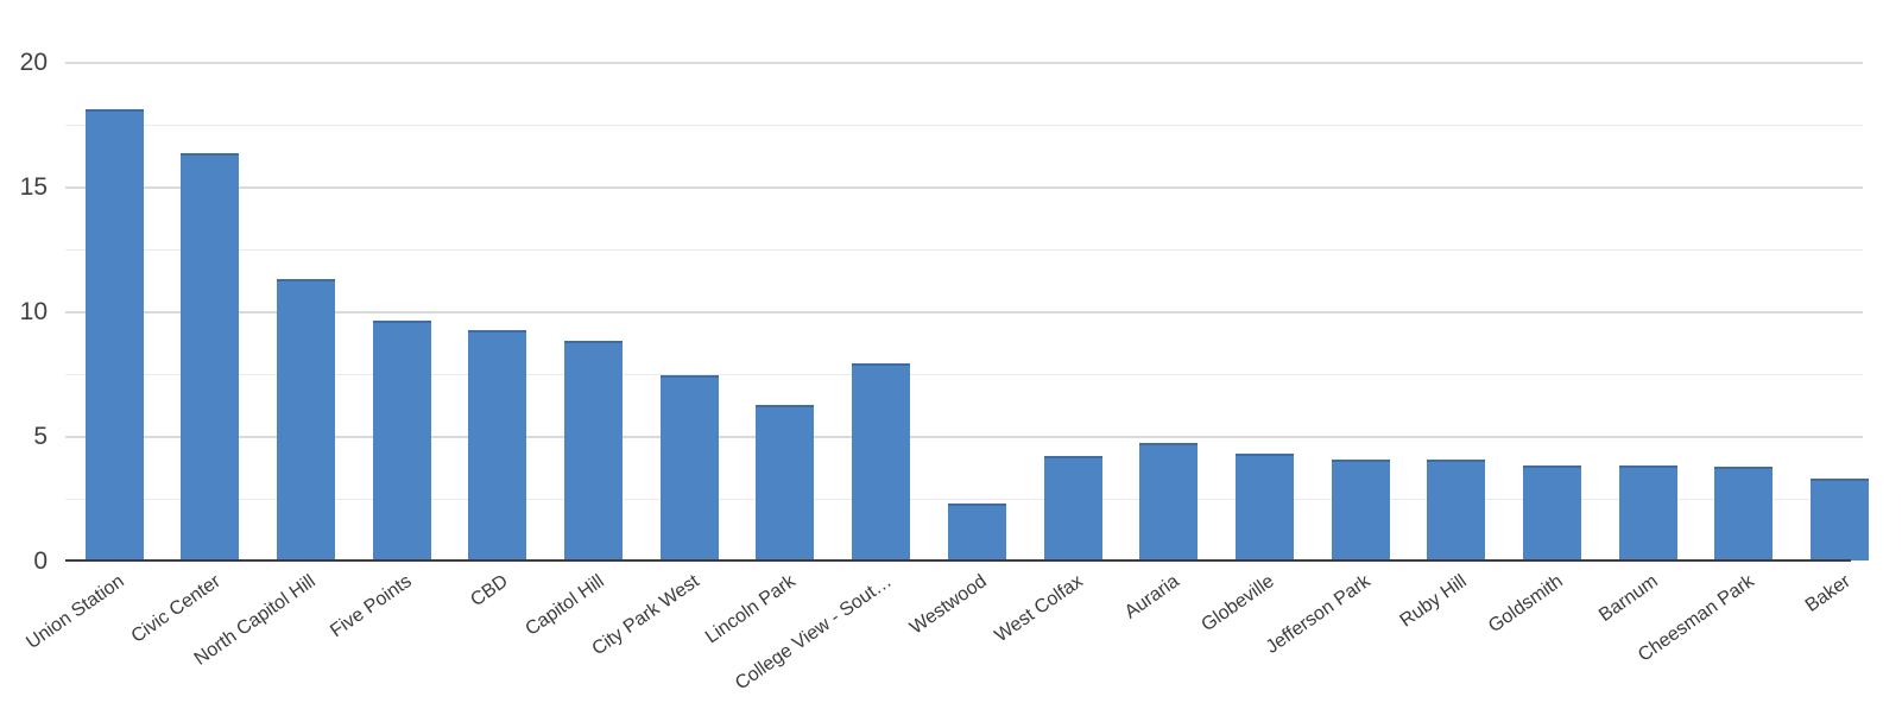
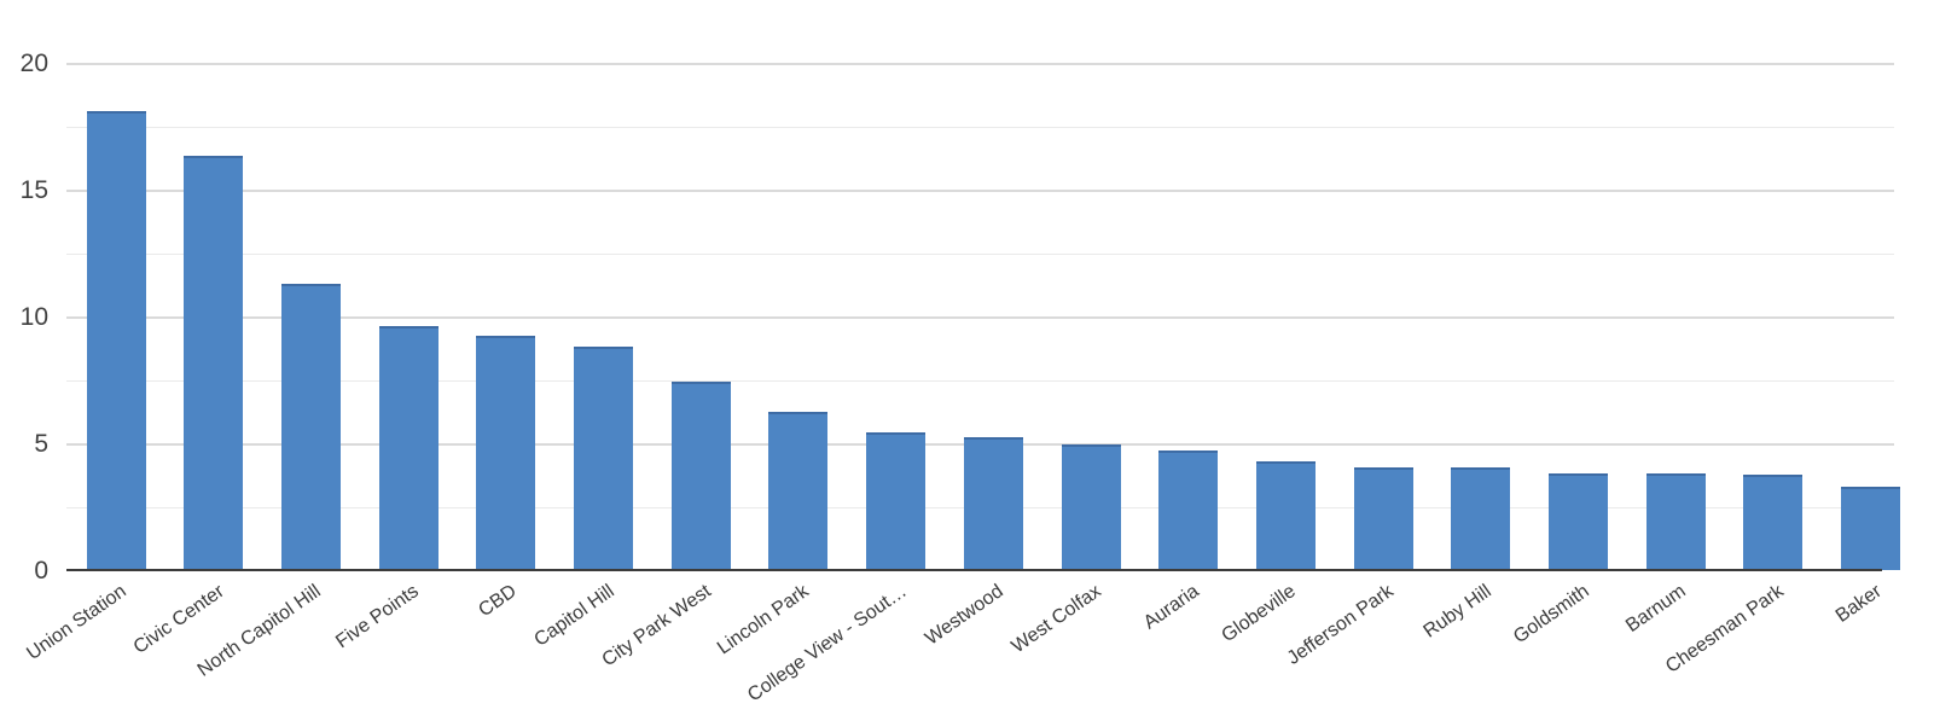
College View - Sout…: 7.9 -> 5.5
Westwood: 2.3 -> 5.2
West Colfax: 4.2 -> 5.0
